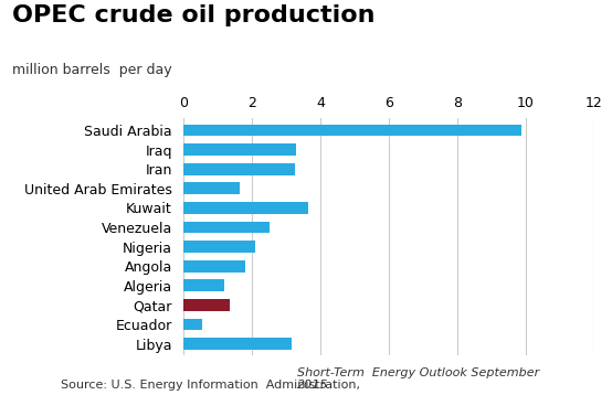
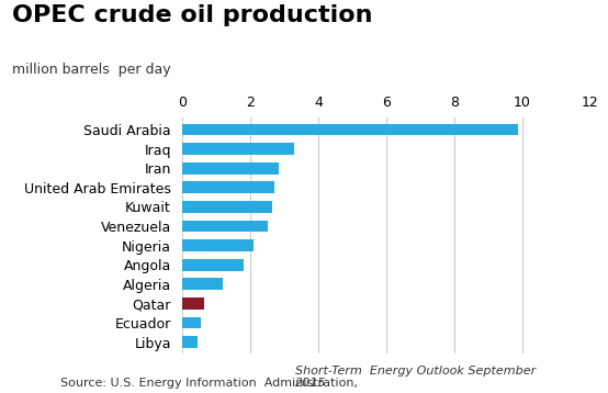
Iran: 3.25 -> 2.85
United Arab Emirates: 1.65 -> 2.70
Kuwait: 3.65 -> 2.65
Qatar: 1.35 -> 0.65
Libya: 3.15 -> 0.45
